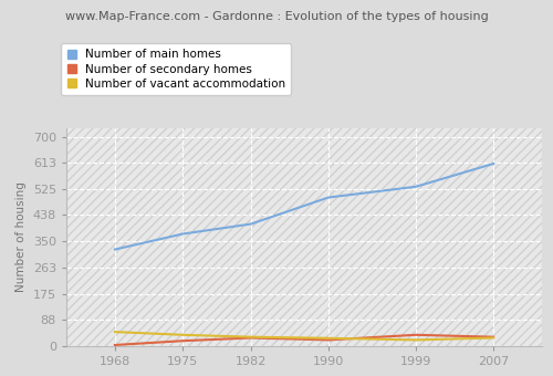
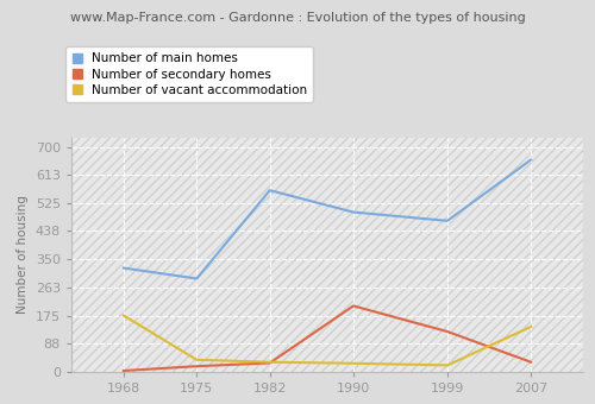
Number of vacant accommodation/1968: 47 -> 175
Number of main homes/1975: 375 -> 290
Number of main homes/1982: 408 -> 565
Number of secondary homes/1990: 20 -> 205
Number of main homes/1999: 533 -> 470
Number of secondary homes/1999: 37 -> 125
Number of main homes/2007: 610 -> 660
Number of vacant accommodation/2007: 27 -> 140
